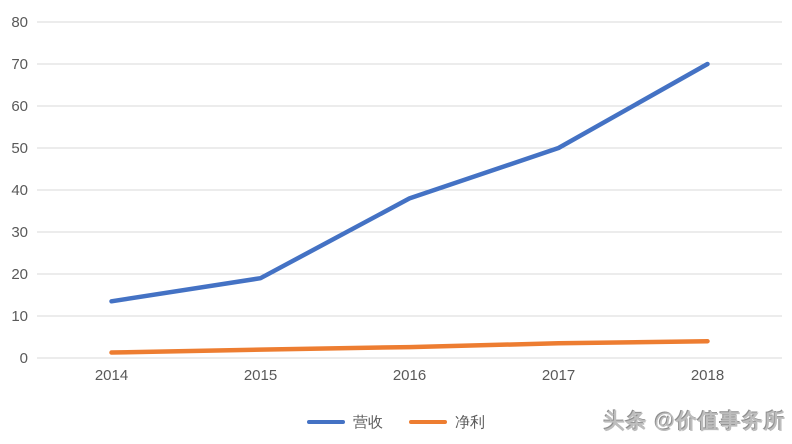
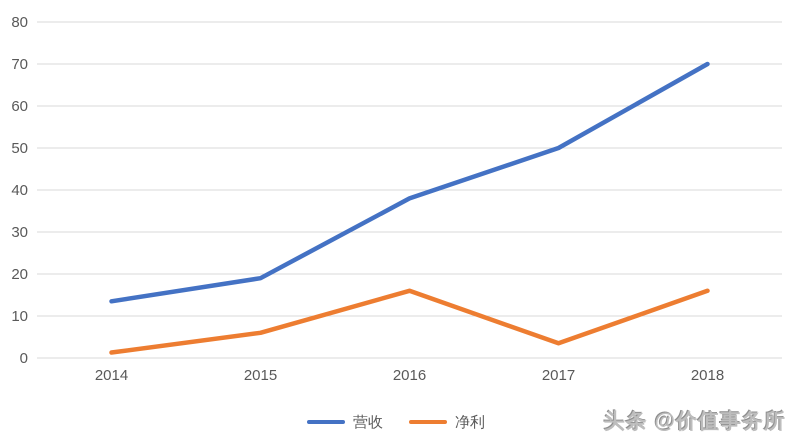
净利/2015: 2 -> 6
净利/2016: 3 -> 16
净利/2018: 4 -> 16
